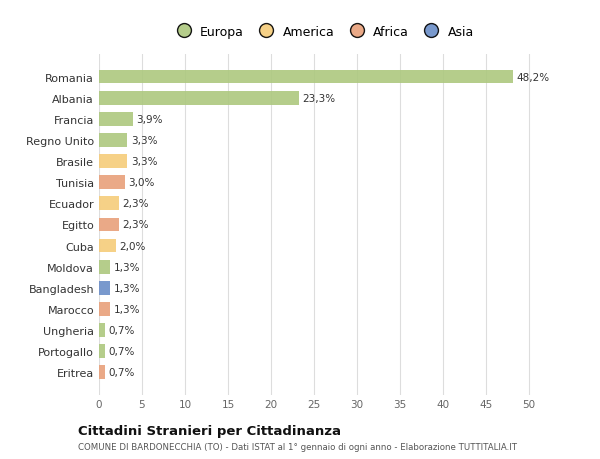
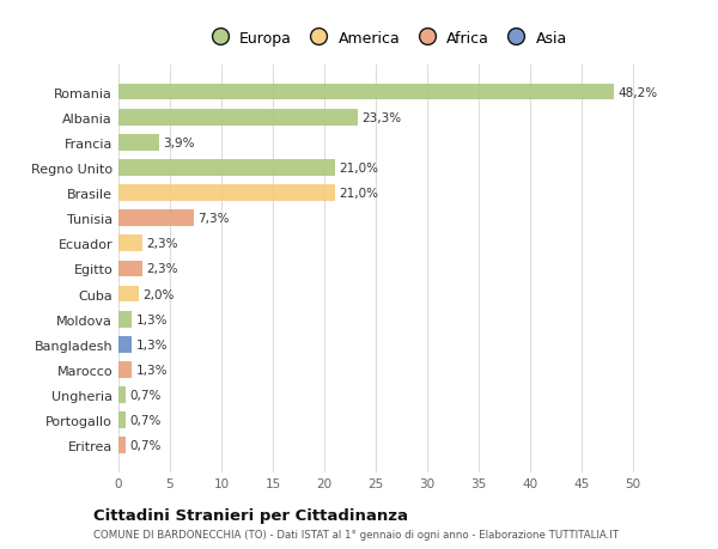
Regno Unito: 3,3% -> 21,0%
Brasile: 3,3% -> 21,0%
Tunisia: 3,0% -> 7,3%
